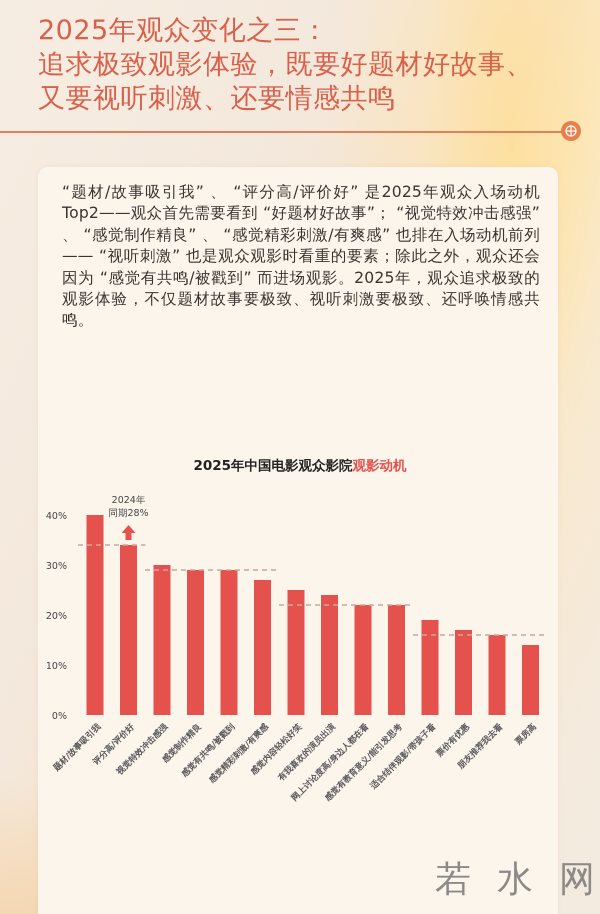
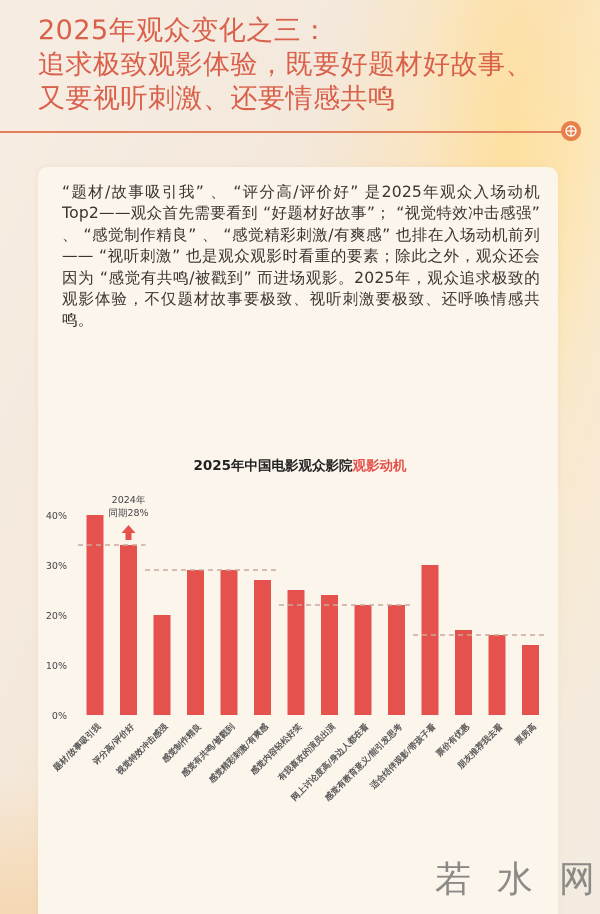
视觉特效冲击感强: 30% -> 20%
适合结伴观影/带孩子看: 19% -> 30%
